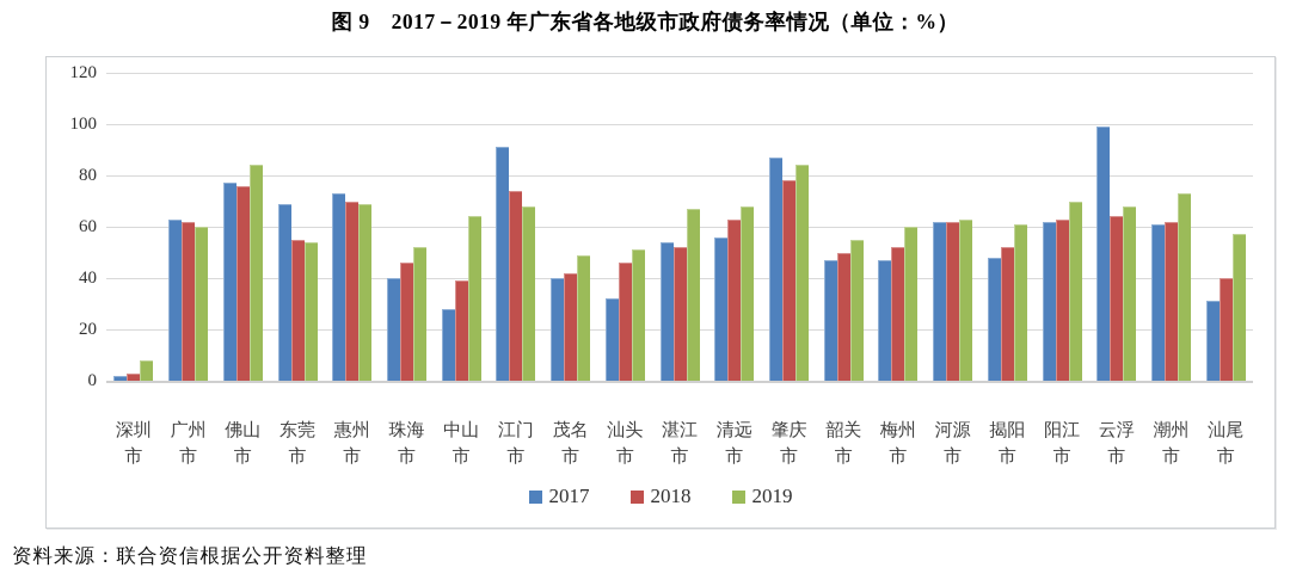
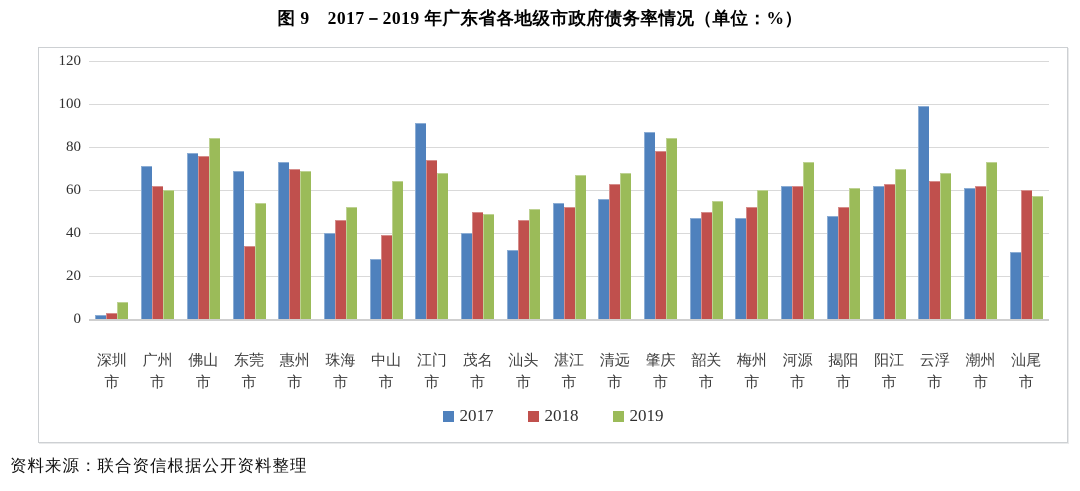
2017/广州市: 63 -> 71
2018/东莞市: 55 -> 34
2018/茂名市: 42 -> 50
2019/河源市: 63 -> 73
2018/汕尾市: 40 -> 60
